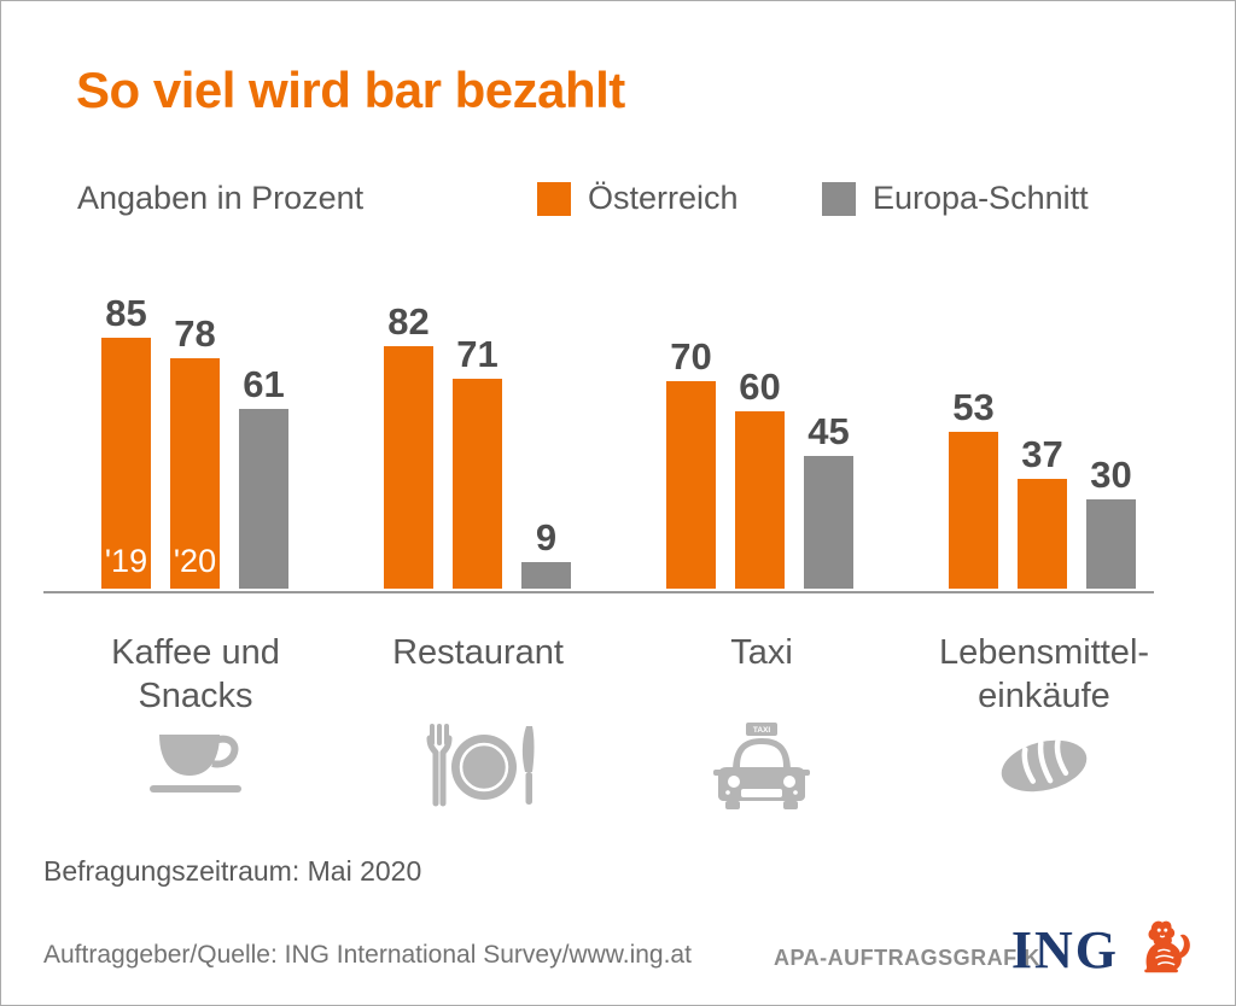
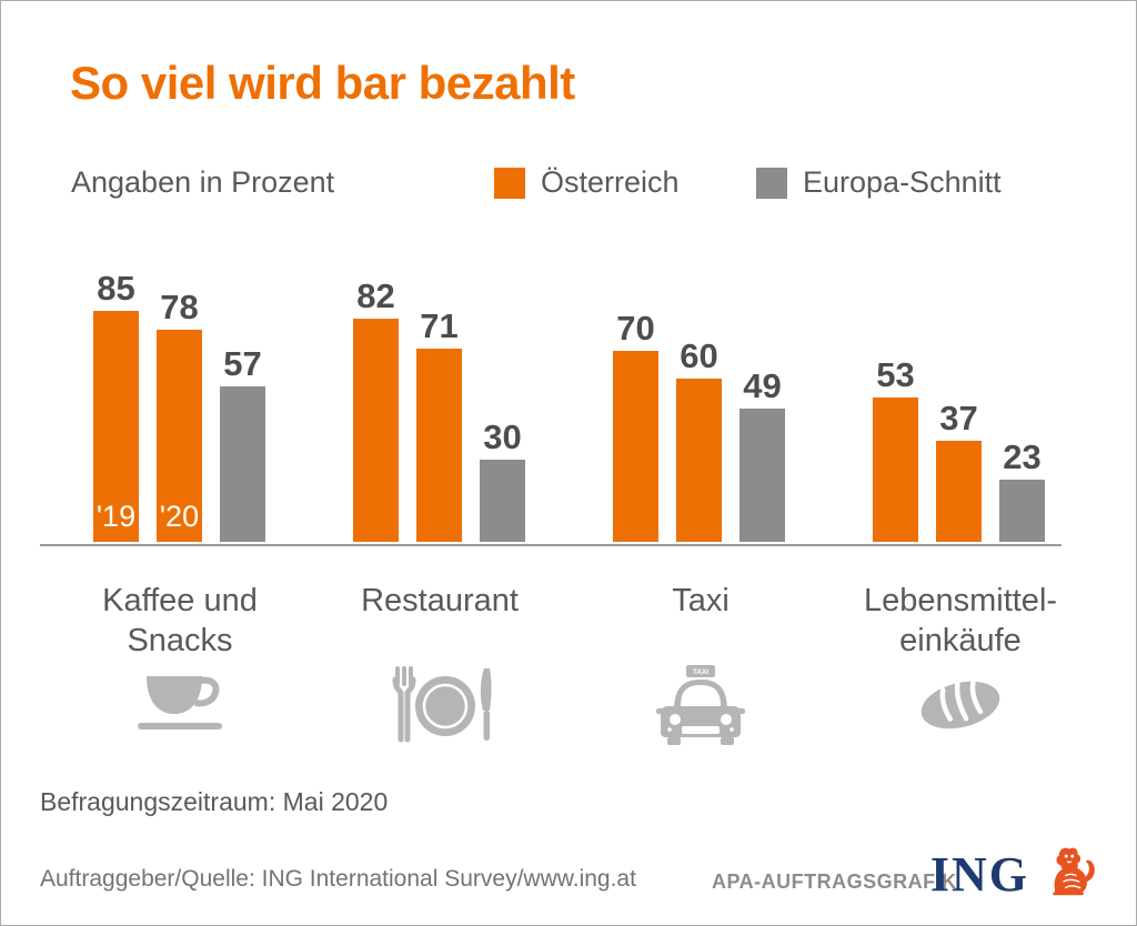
Europa-Schnitt/Kaffee und Snacks: 61 -> 57
Europa-Schnitt/Restaurant: 9 -> 30
Europa-Schnitt/Taxi: 45 -> 49
Europa-Schnitt/Lebensmittel- einkäufe: 30 -> 23
